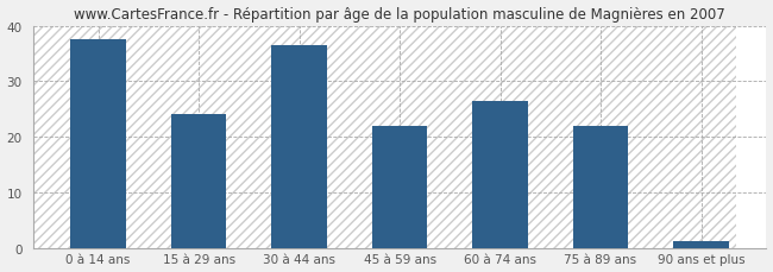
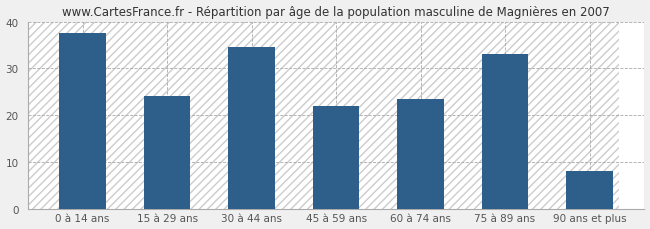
30 à 44 ans: 36.5 -> 34.5
60 à 74 ans: 26.5 -> 23.5
75 à 89 ans: 22.0 -> 33.0
90 ans et plus: 1.2 -> 8.0
